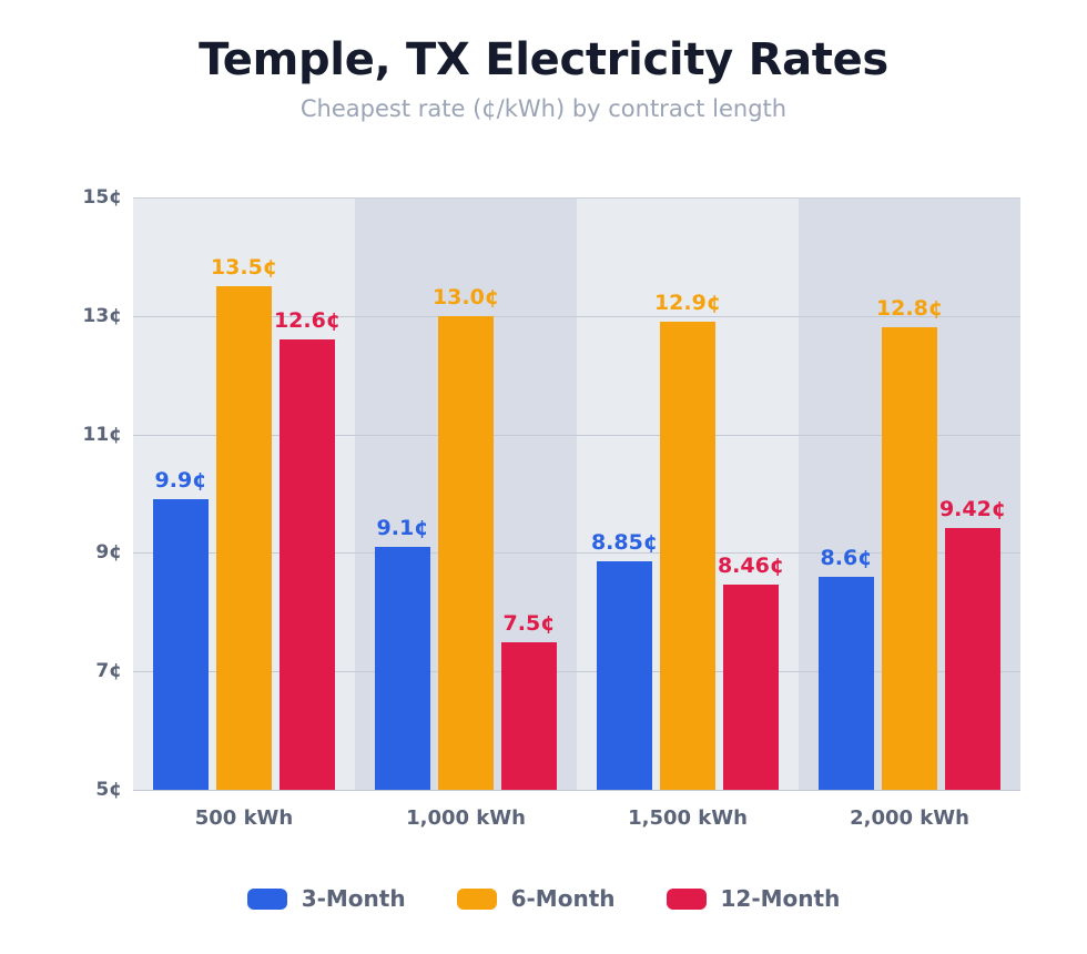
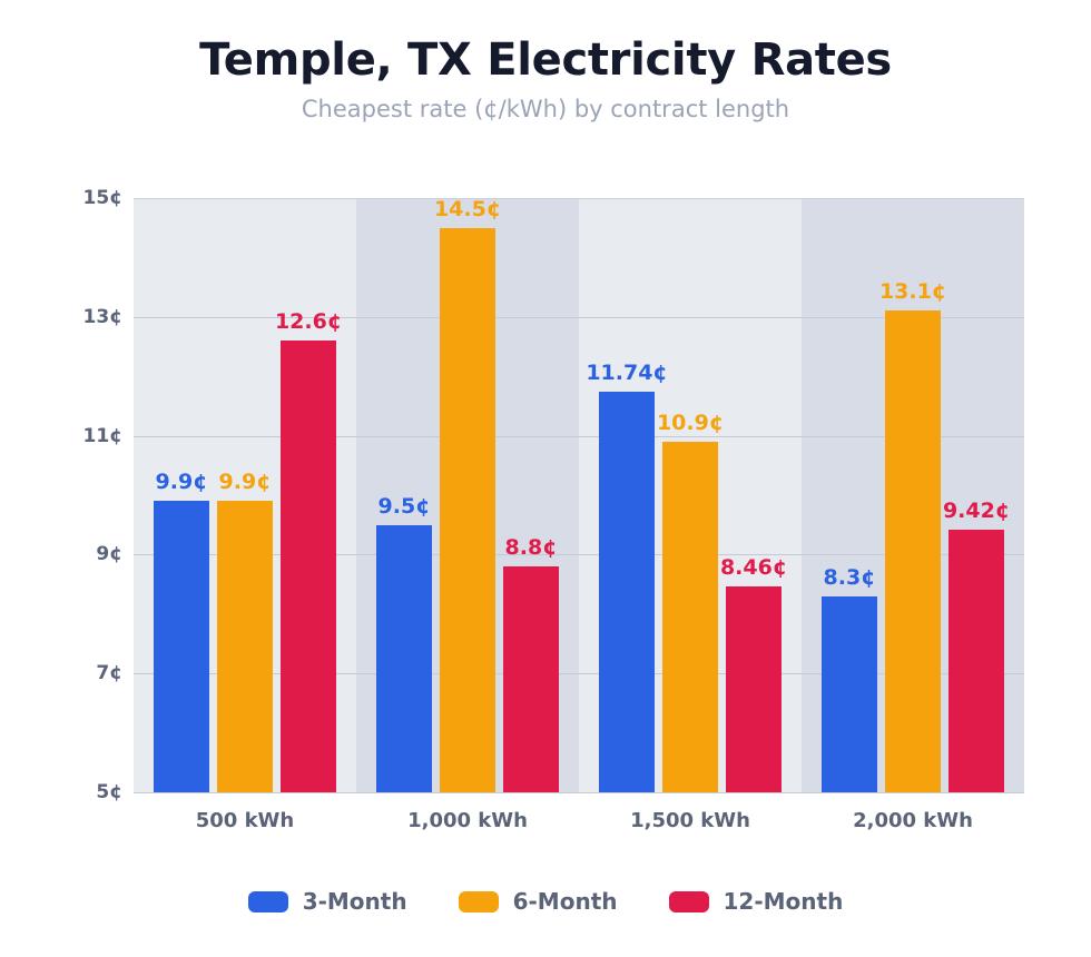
6-Month/500 kWh: 13.5 -> 9.9
3-Month/1,000 kWh: 9.1 -> 9.5
6-Month/1,000 kWh: 13.0 -> 14.5
12-Month/1,000 kWh: 7.5 -> 8.8
3-Month/1,500 kWh: 8.85 -> 11.74
6-Month/1,500 kWh: 12.9 -> 10.9
3-Month/2,000 kWh: 8.6 -> 8.3
6-Month/2,000 kWh: 12.8 -> 13.1
